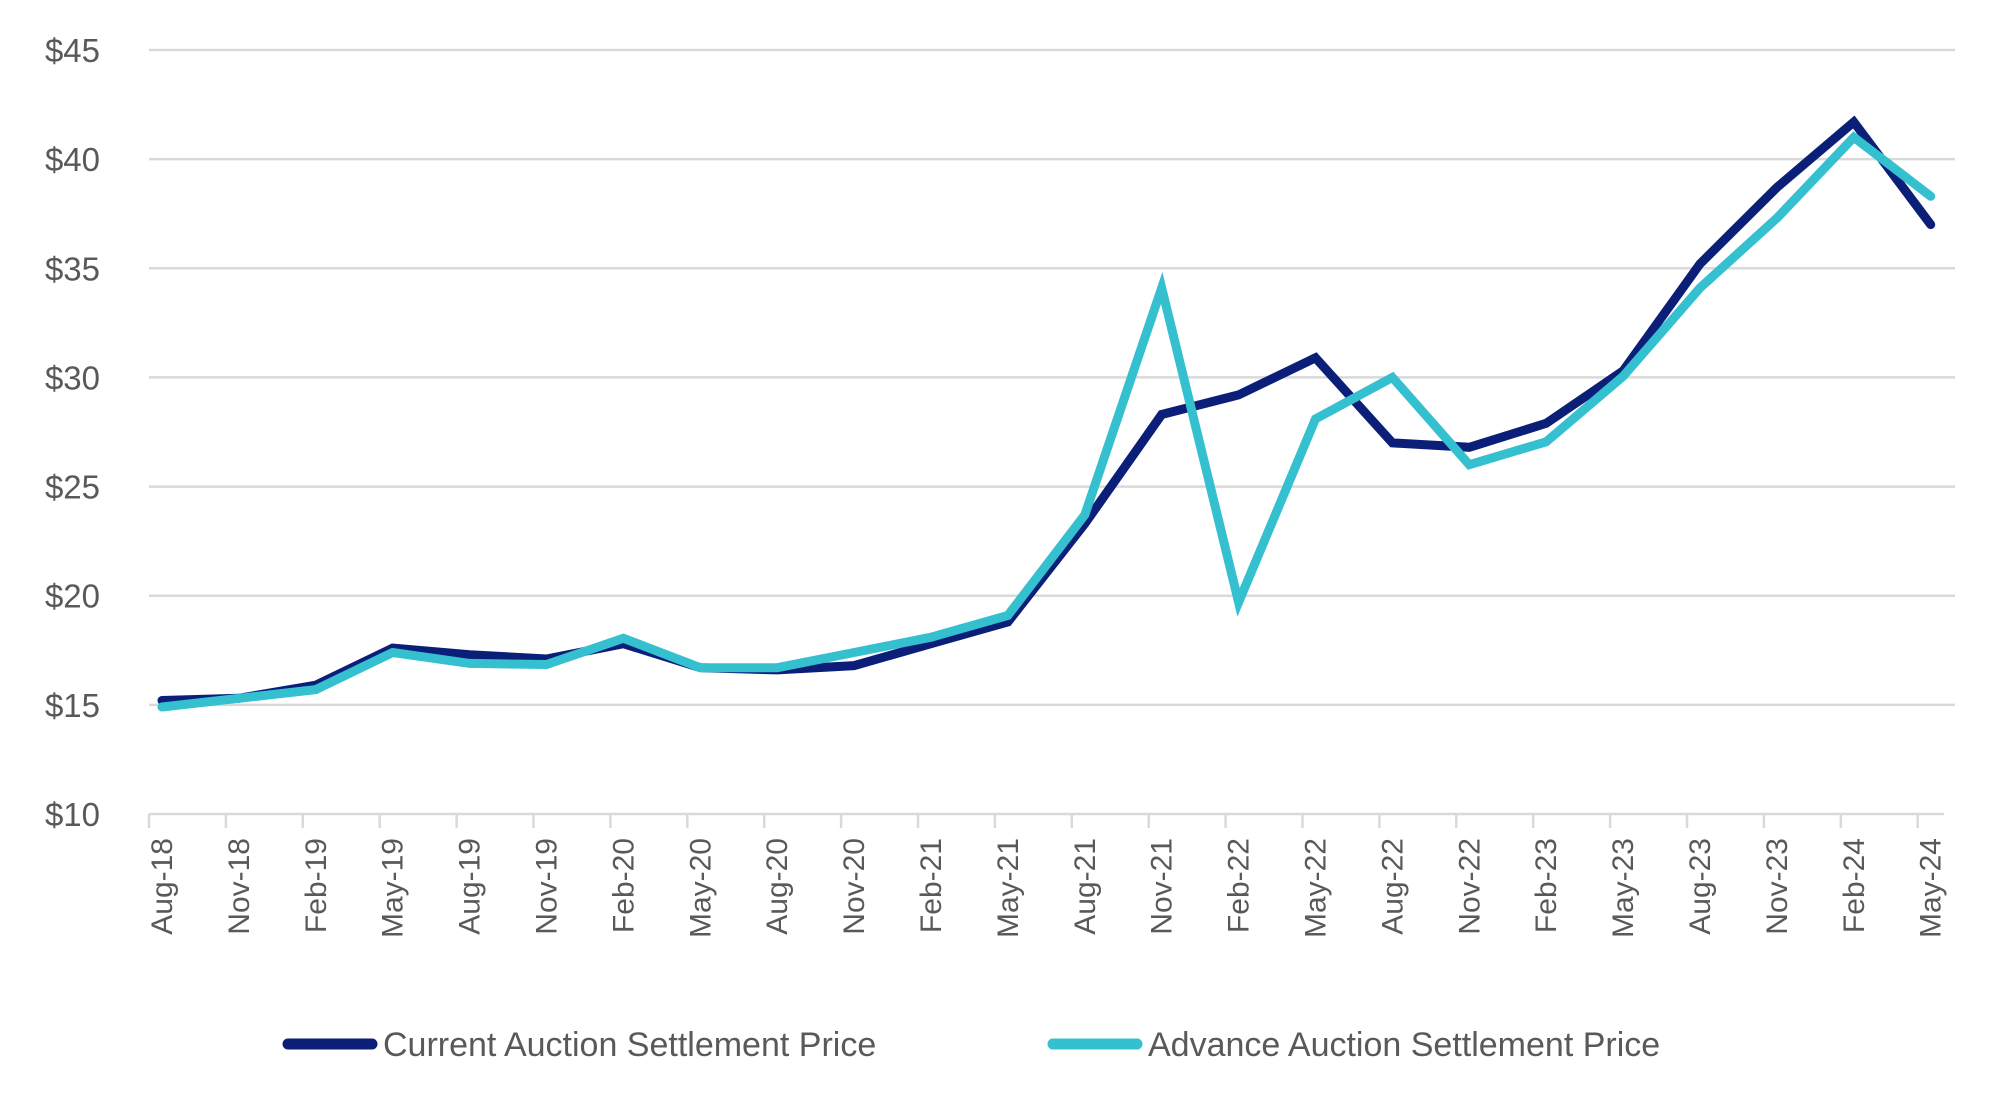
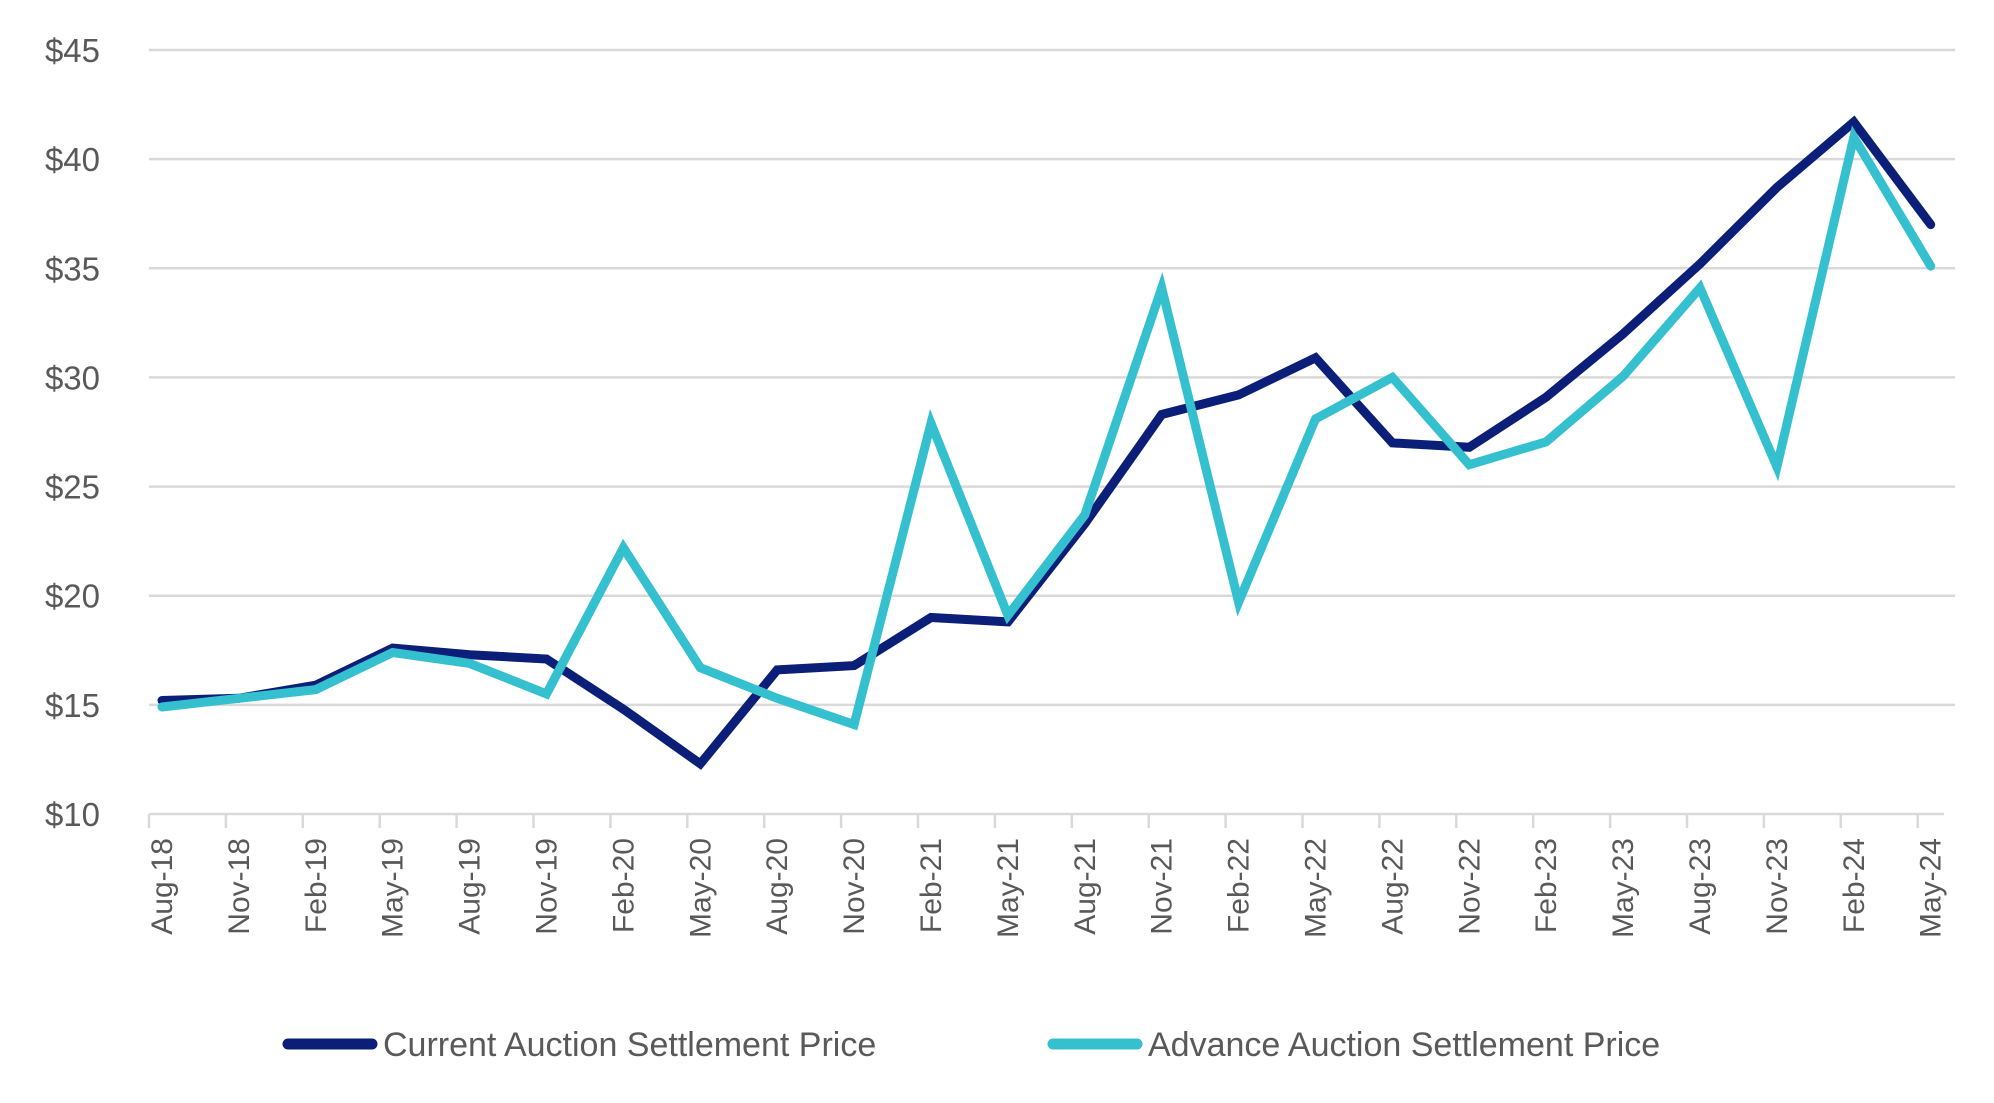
Advance Auction Settlement Price/Nov-19: $16.9 -> $15.5
Current Auction Settlement Price/Feb-20: $17.8 -> $14.8
Advance Auction Settlement Price/Feb-20: $18.1 -> $22.2
Current Auction Settlement Price/May-20: $16.7 -> $12.3
Advance Auction Settlement Price/Aug-20: $16.7 -> $15.3
Advance Auction Settlement Price/Nov-20: $17.4 -> $14.1
Current Auction Settlement Price/Feb-21: $17.8 -> $19.0
Advance Auction Settlement Price/Feb-21: $18.1 -> $27.9
Current Auction Settlement Price/Feb-23: $27.9 -> $29.1
Current Auction Settlement Price/May-23: $30.3 -> $32.0
Advance Auction Settlement Price/Nov-23: $37.3 -> $25.9
Advance Auction Settlement Price/May-24: $38.3 -> $35.1
